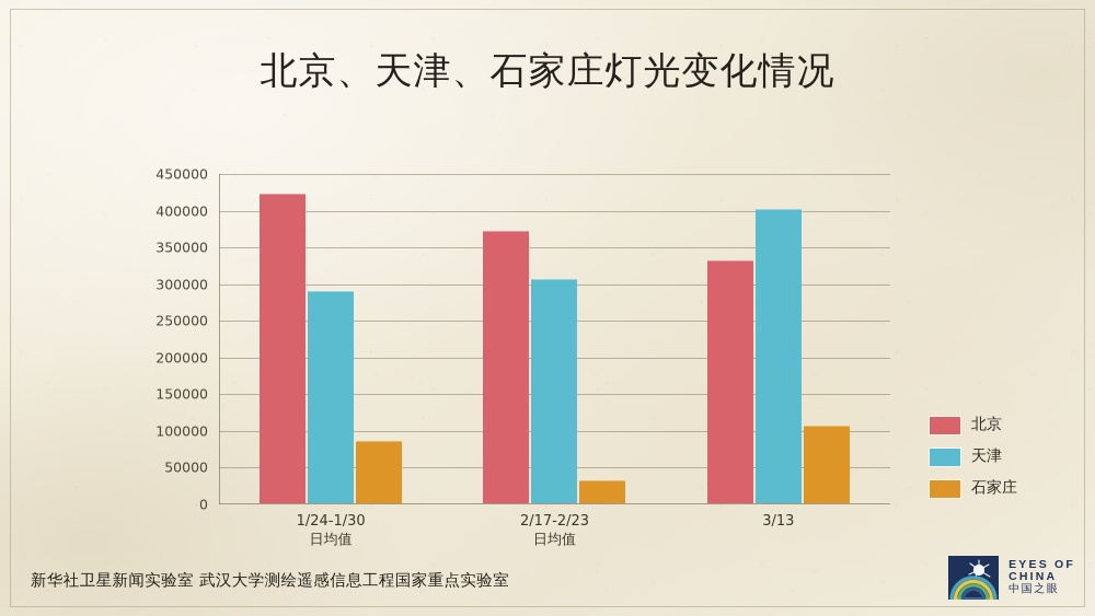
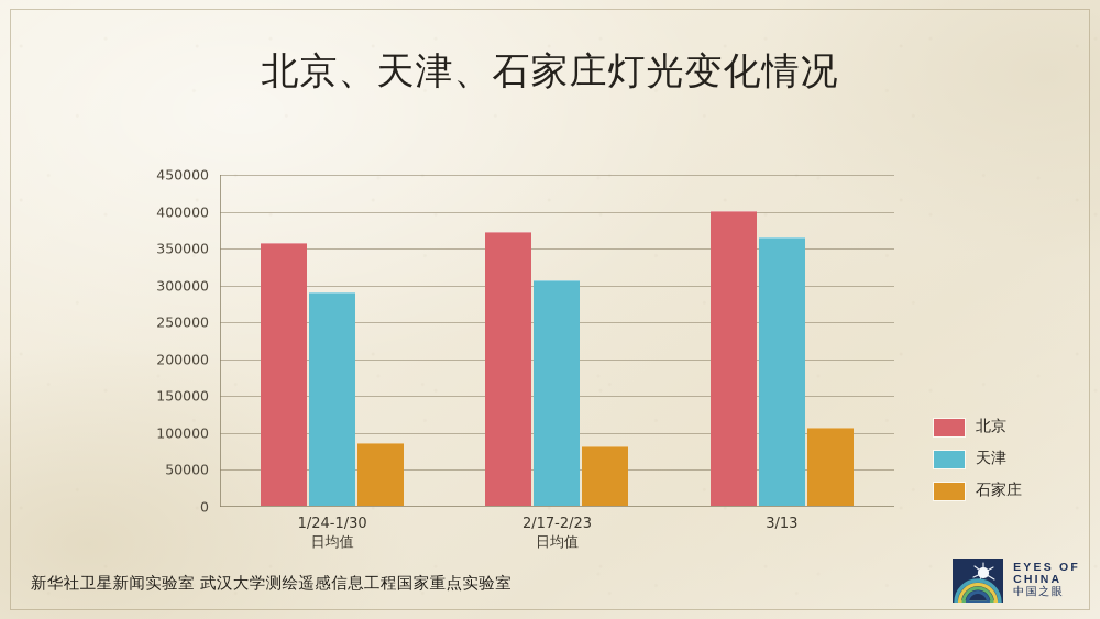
北京/1/24-1/30 日均值: 420000 -> 360000
石家庄/2/17-2/23 日均值: 30000 -> 80000
北京/3/13: 330000 -> 400000
天津/3/13: 400000 -> 360000
